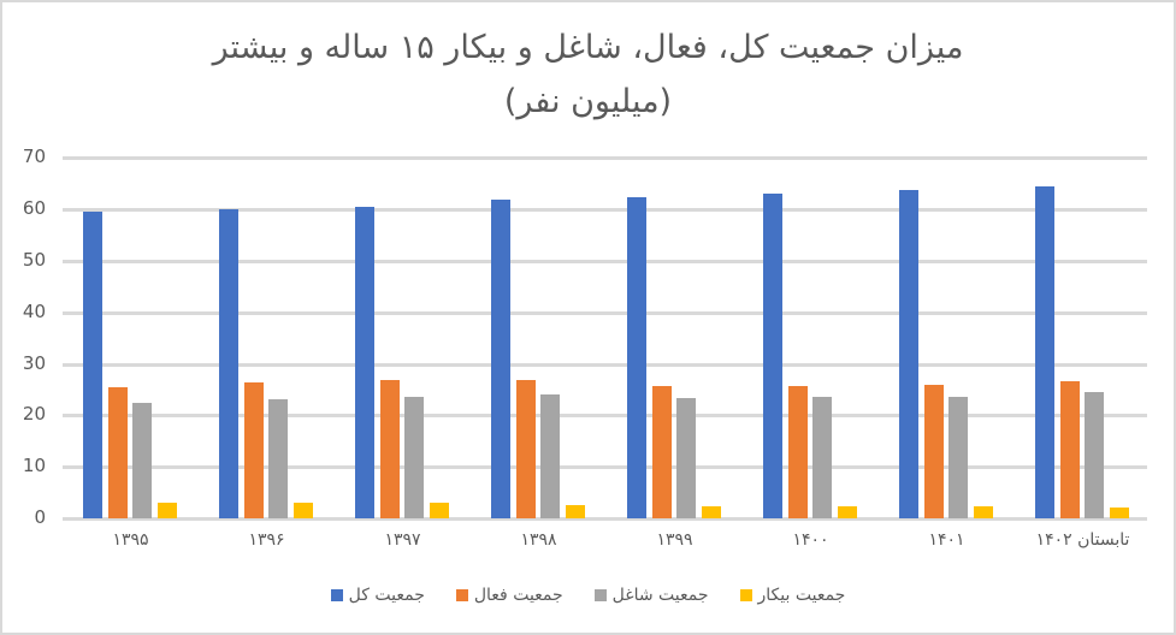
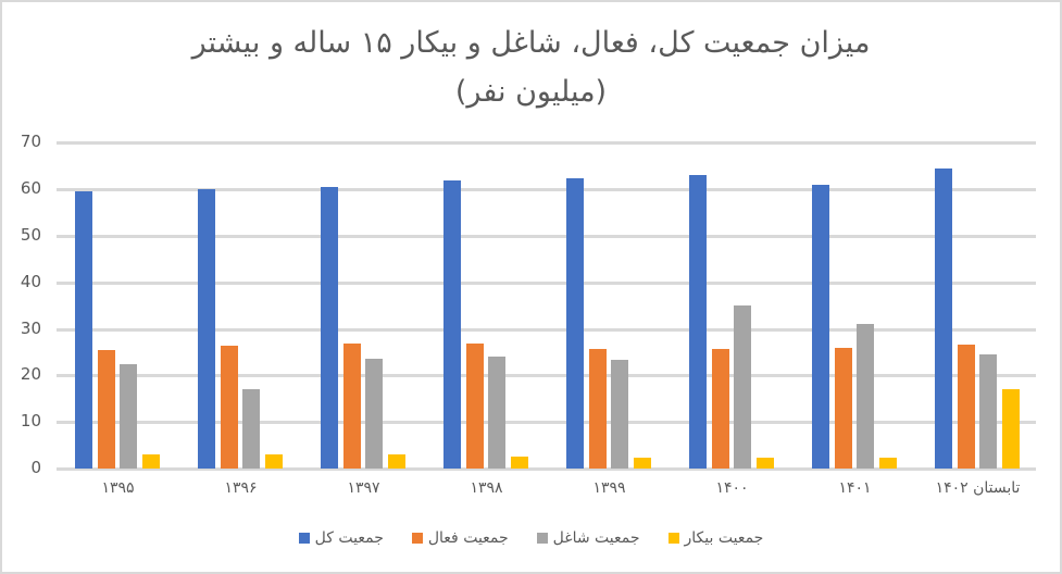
جمعیت شاغل/۱۳۹۶: 23 -> 17
جمعیت شاغل/۱۴۰۰: 24 -> 35
جمعیت کل/۱۴۰۱: 64 -> 61
جمعیت شاغل/۱۴۰۱: 24 -> 31
جمعیت بیکار/تابستان ۱۴۰۲: 2 -> 17
